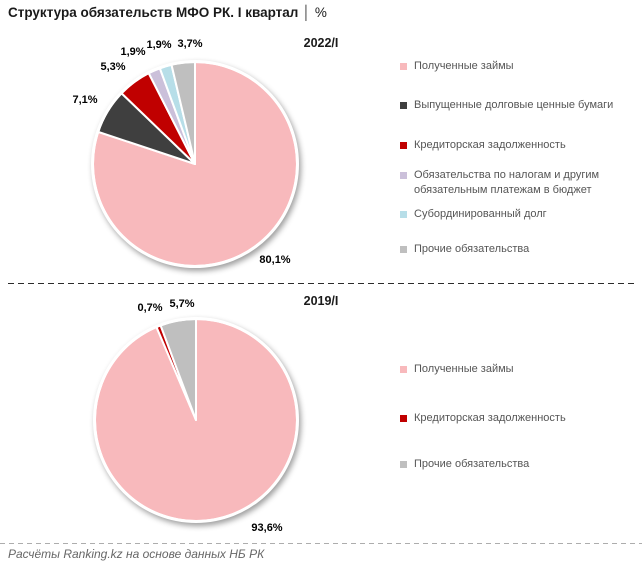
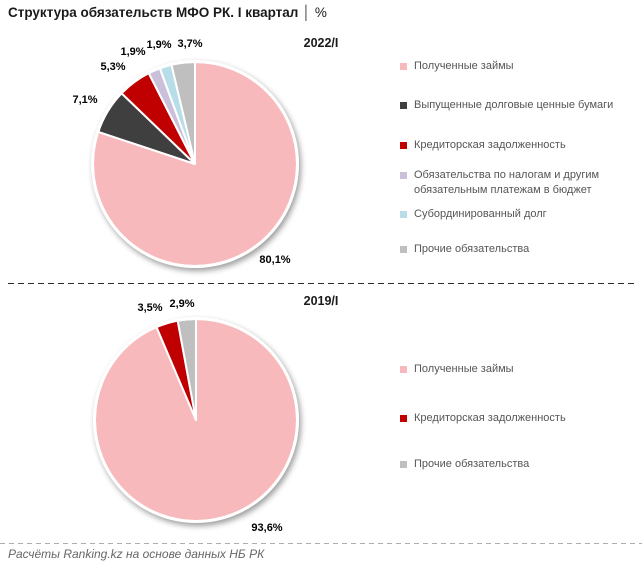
2019/I/Кредиторская задолженность: 0,7% -> 3,5%
2019/I/Прочие обязательства: 5,7% -> 2,9%
